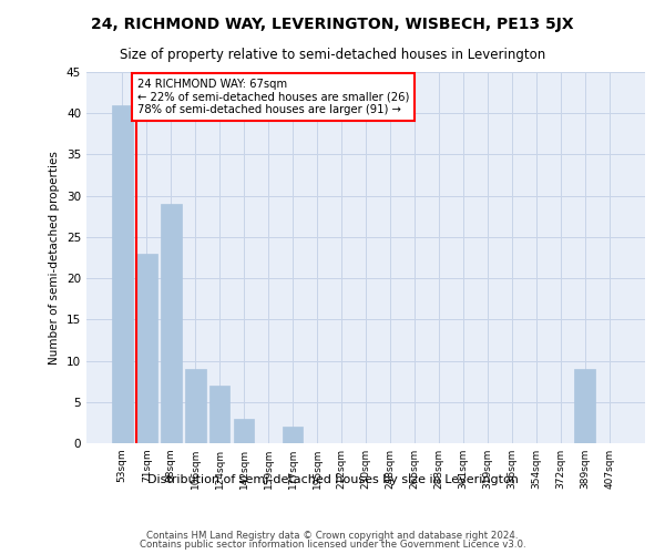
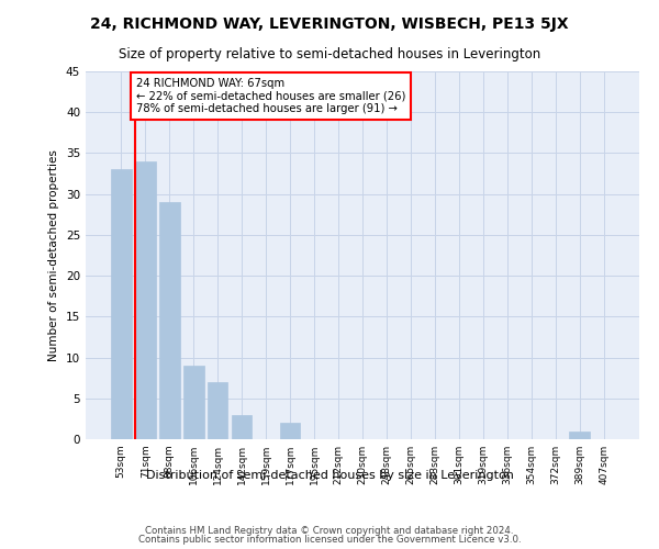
53sqm: 41 -> 33
71sqm: 23 -> 34
389sqm: 9 -> 1
